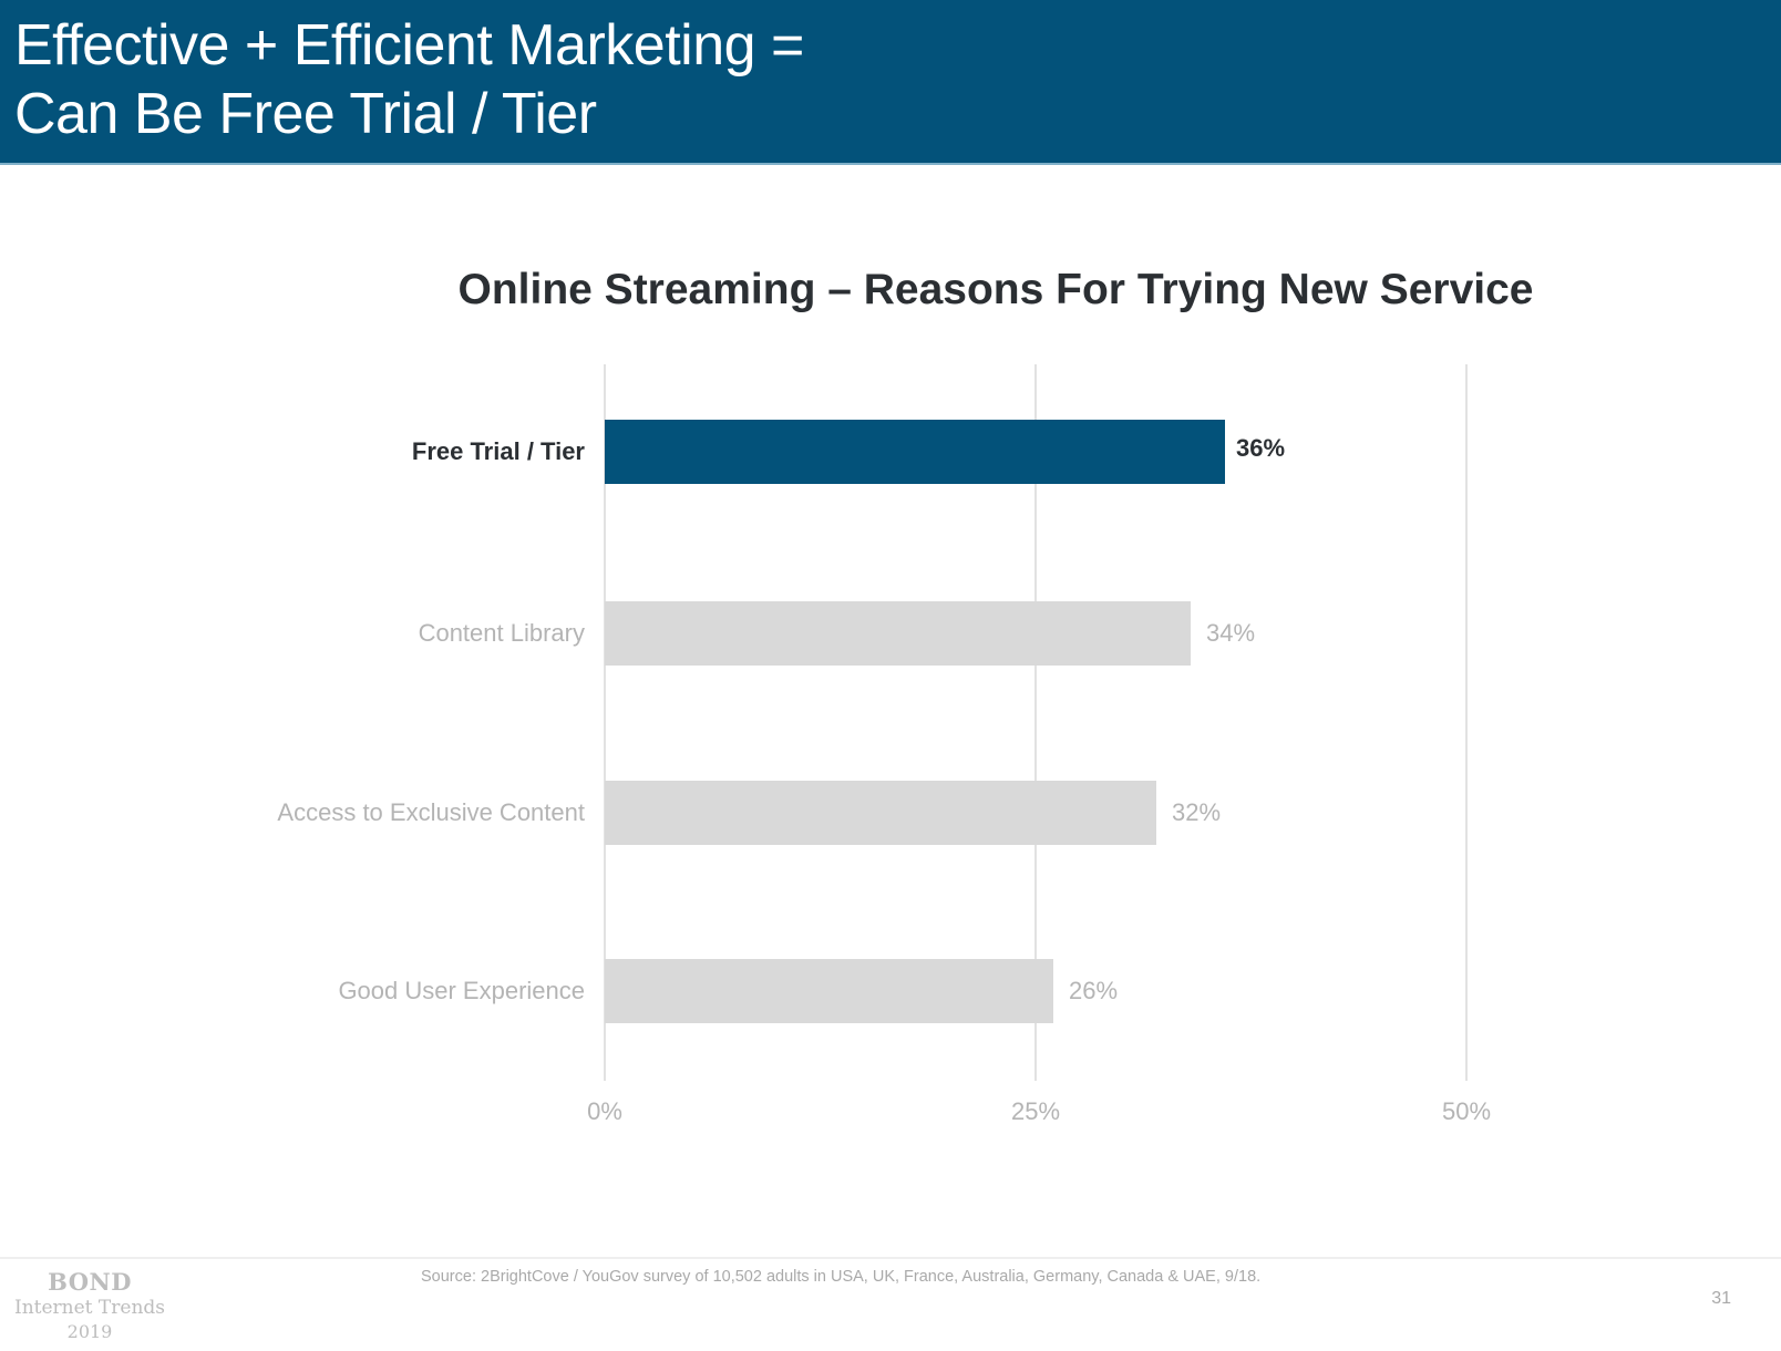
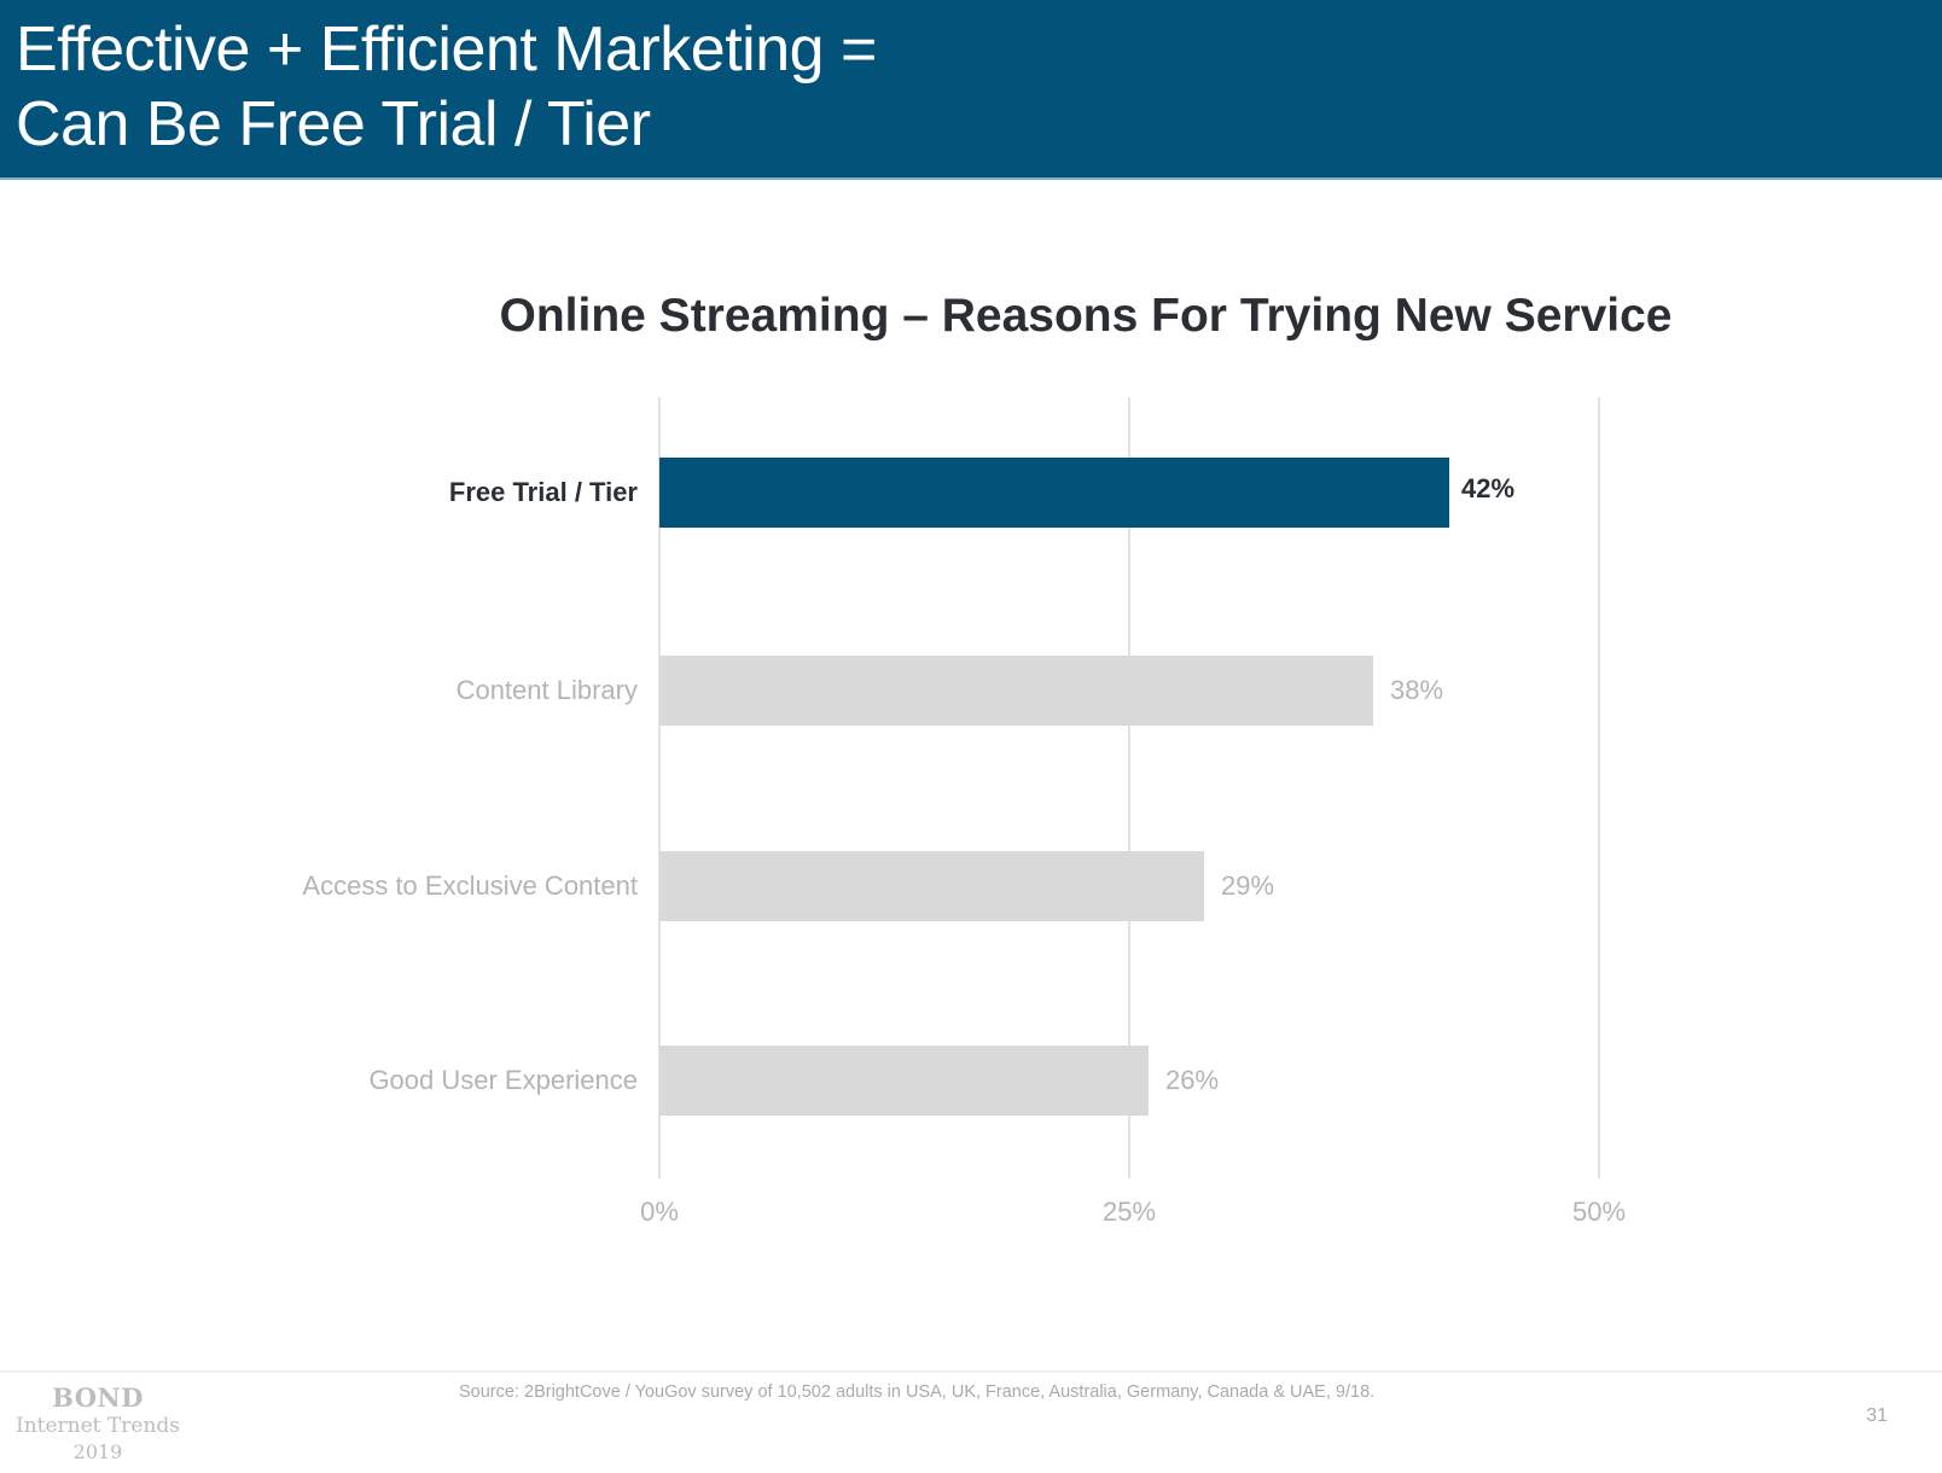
Free Trial / Tier: 36% -> 42%
Content Library: 34% -> 38%
Access to Exclusive Content: 32% -> 29%
